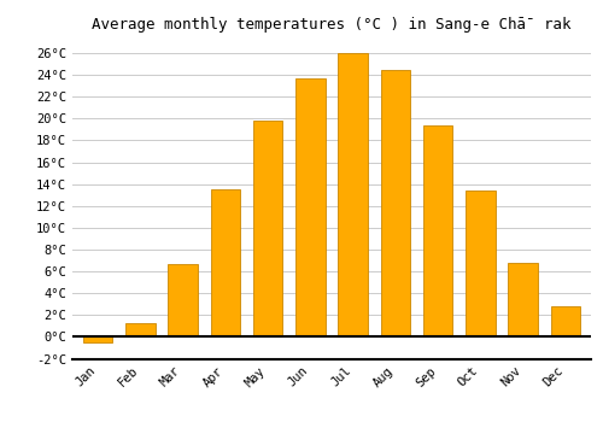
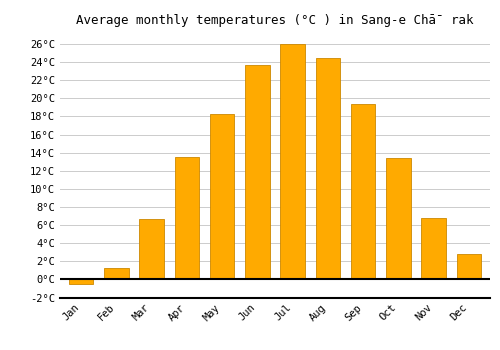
May: 19.8°C -> 18.3°C
